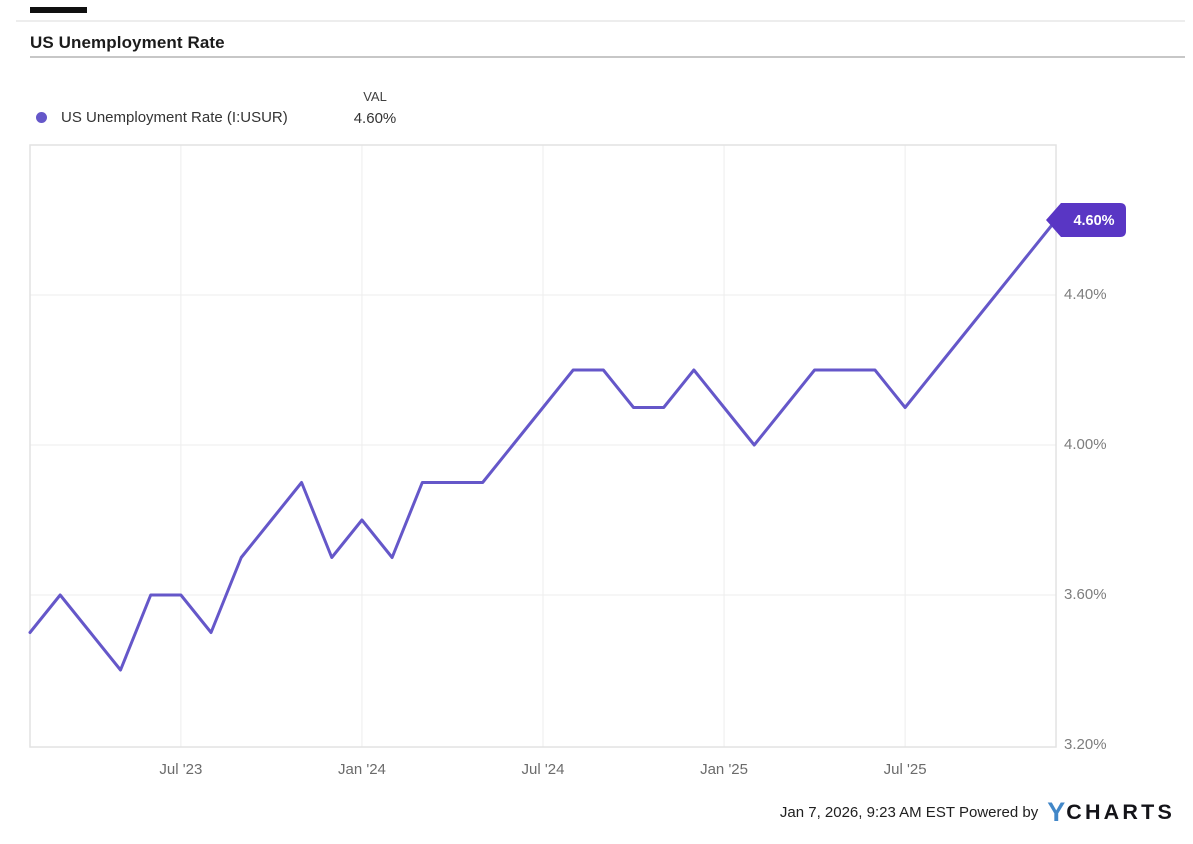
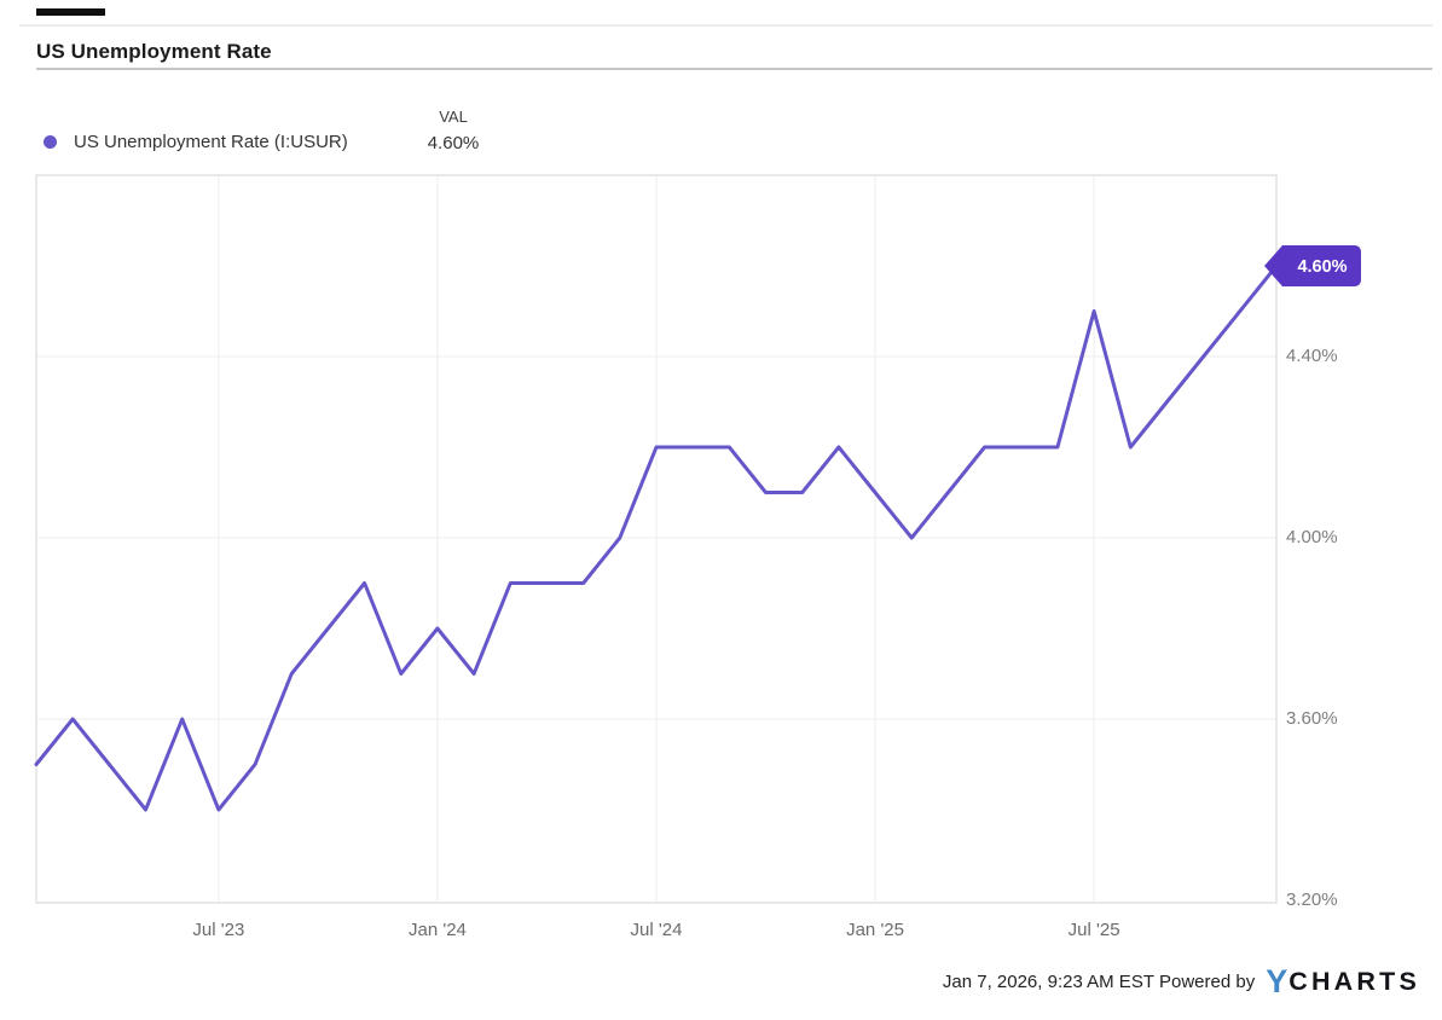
Jul '23: 3.6% -> 3.4%
Jul '24: 4.1% -> 4.2%
Jul '25: 4.1% -> 4.5%
